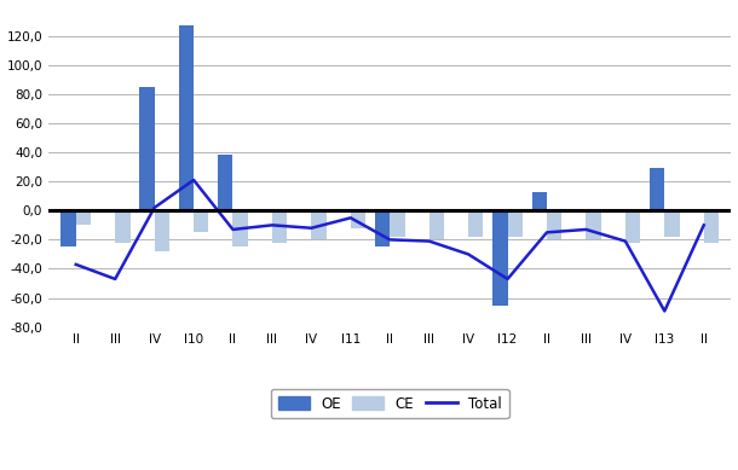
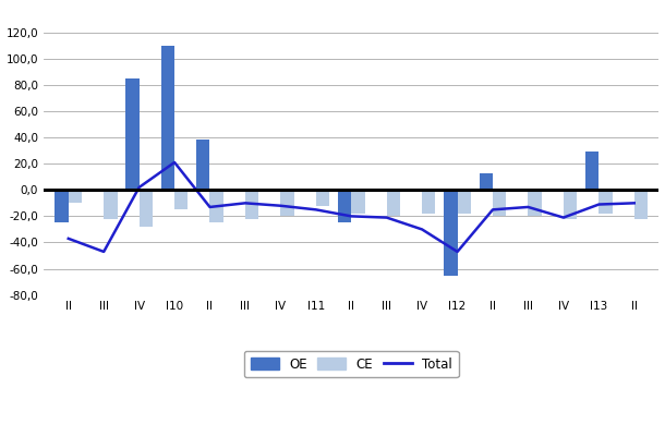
OE/I10: 127 -> 110
Total/I11: -5 -> -15
Total/I13: -69 -> -11
